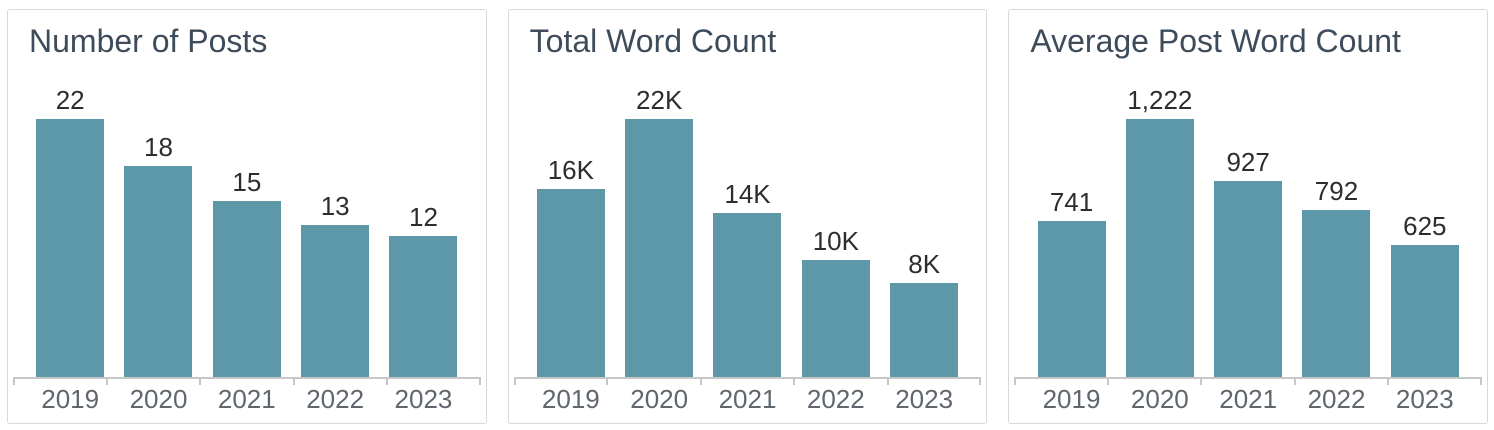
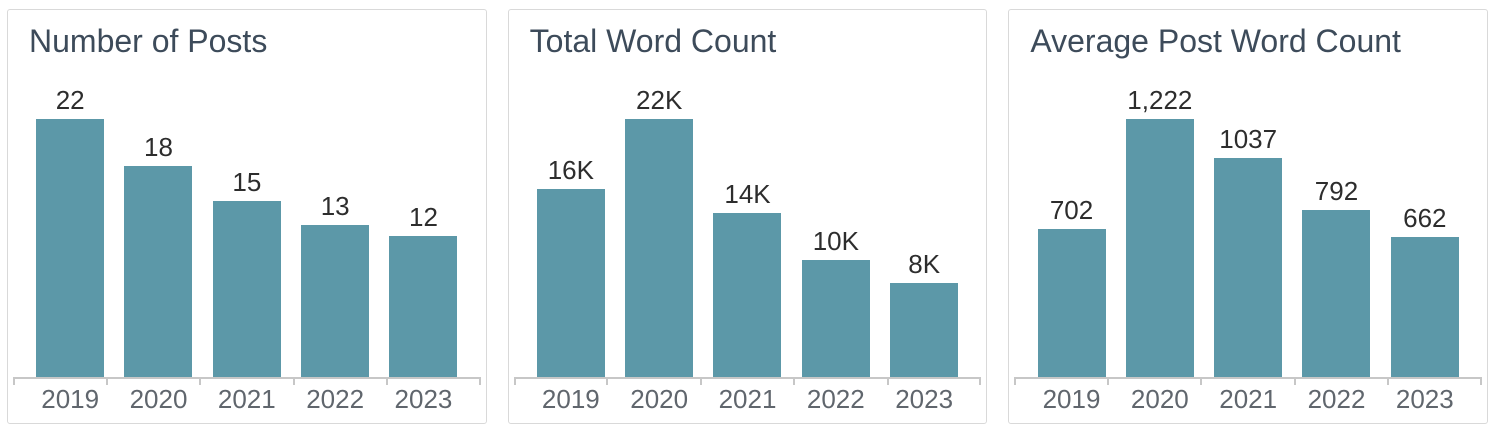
Average Post Word Count/2019: 741 -> 702
Average Post Word Count/2021: 927 -> 1037
Average Post Word Count/2023: 625 -> 662
